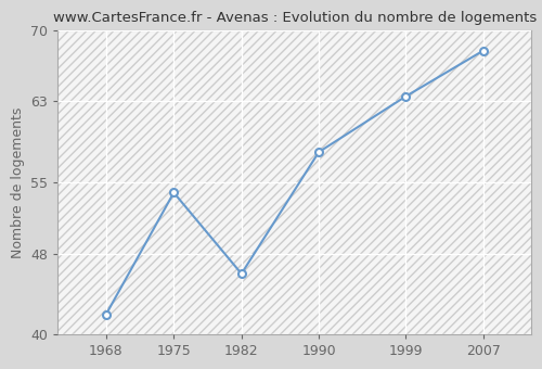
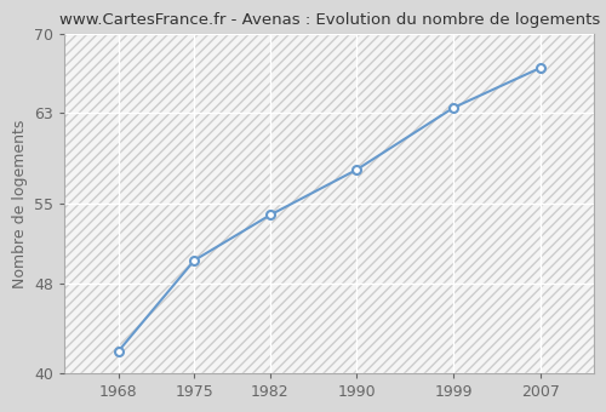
1975: 54.0 -> 50.0
1982: 46.0 -> 54.0
2007: 68.0 -> 67.0
